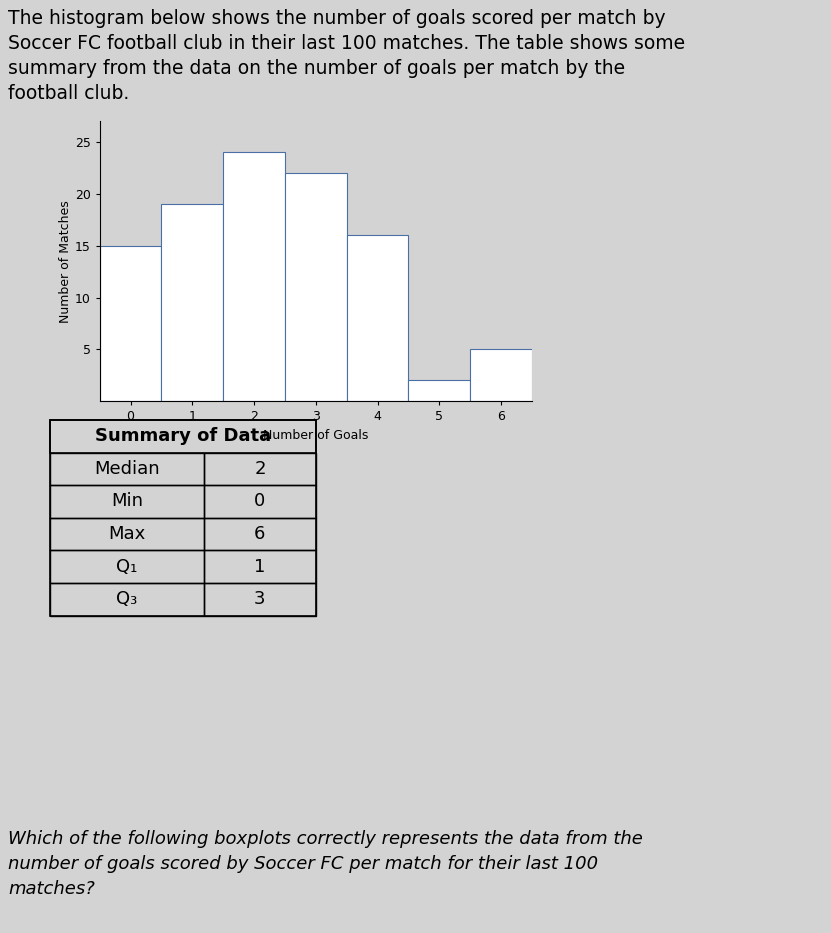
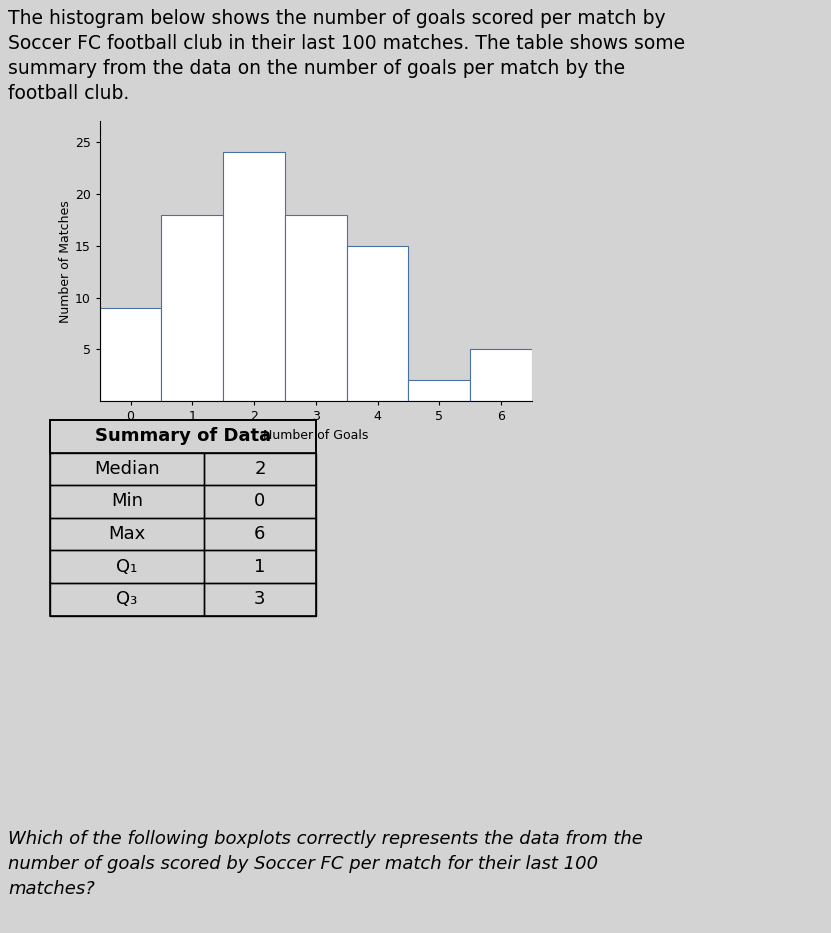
0: 15 -> 9
1: 19 -> 18
3: 22 -> 18
4: 16 -> 15
